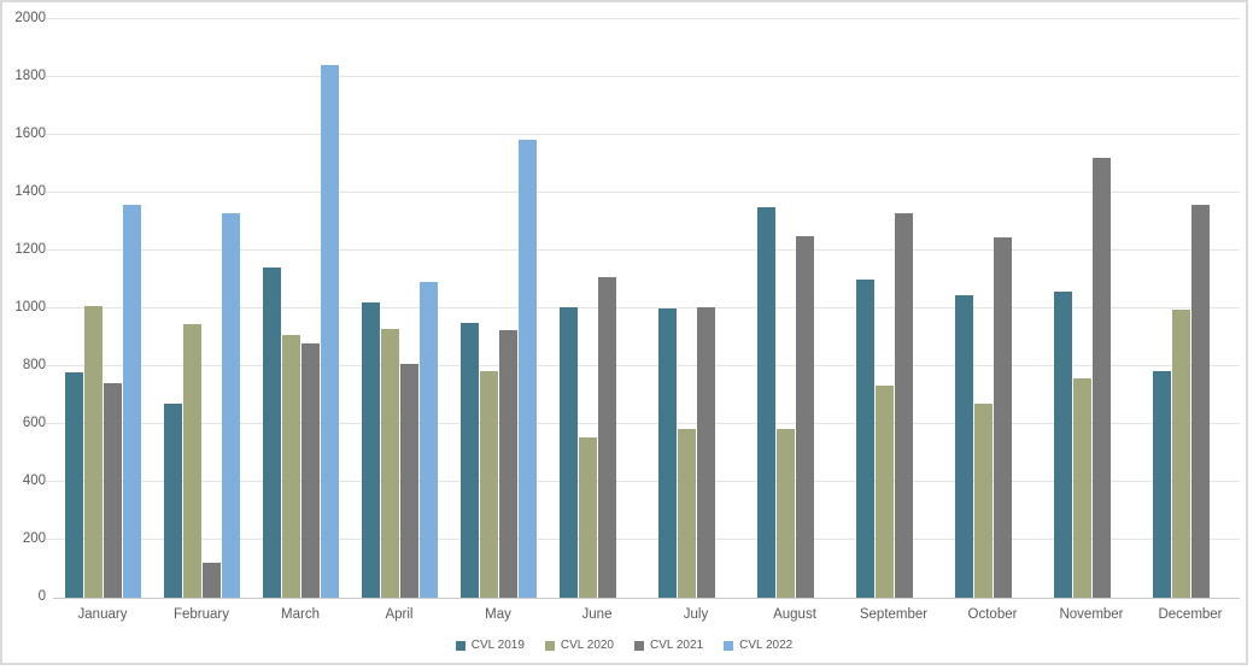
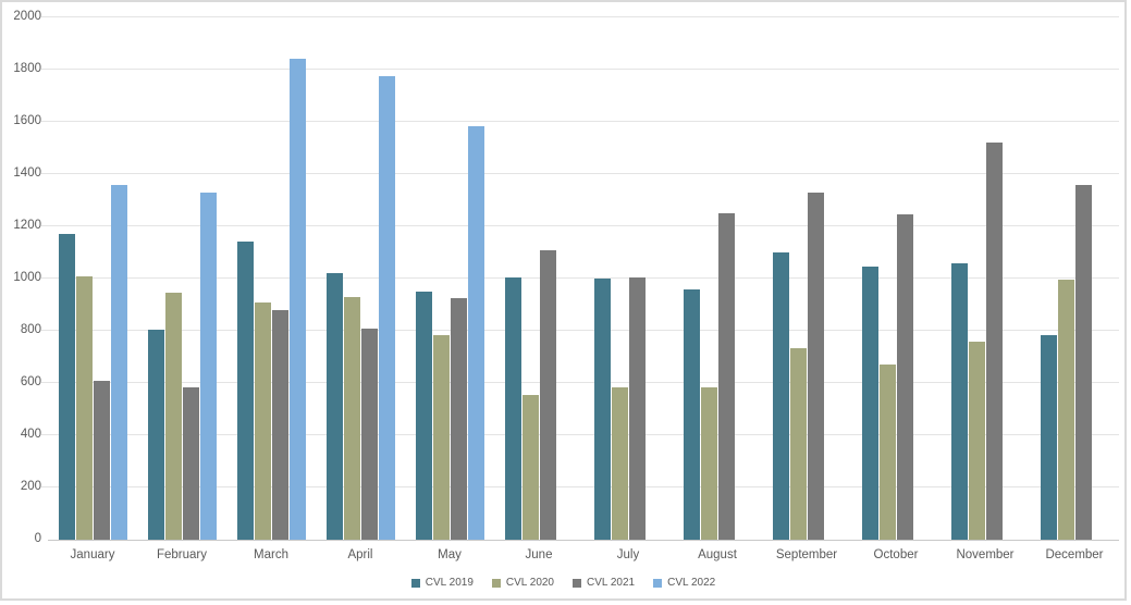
CVL 2019/January: 780 -> 1170
CVL 2021/January: 740 -> 610
CVL 2019/February: 670 -> 800
CVL 2021/February: 120 -> 580
CVL 2022/April: 1090 -> 1780
CVL 2019/August: 1350 -> 960
